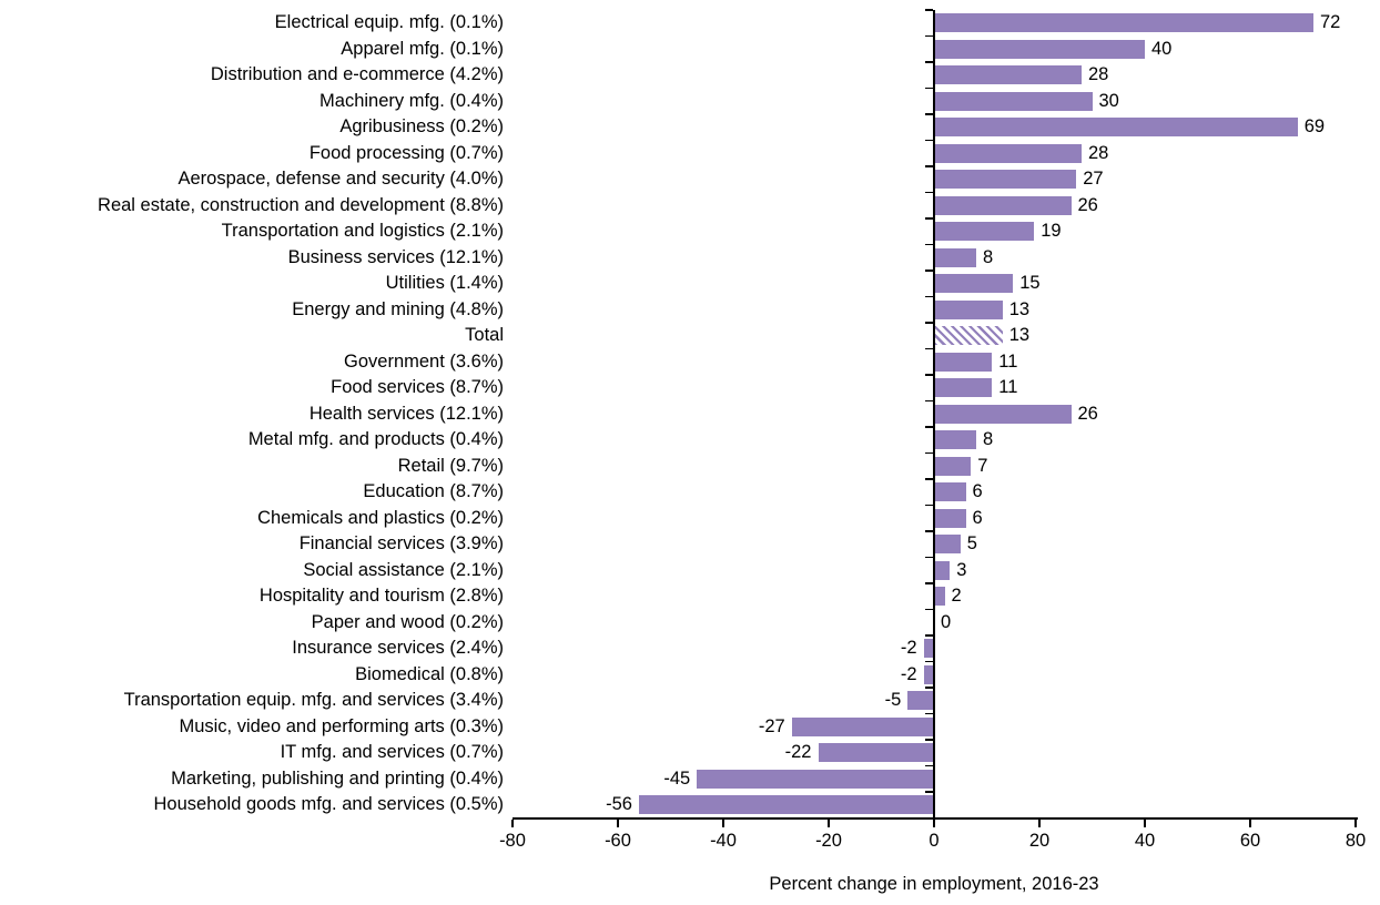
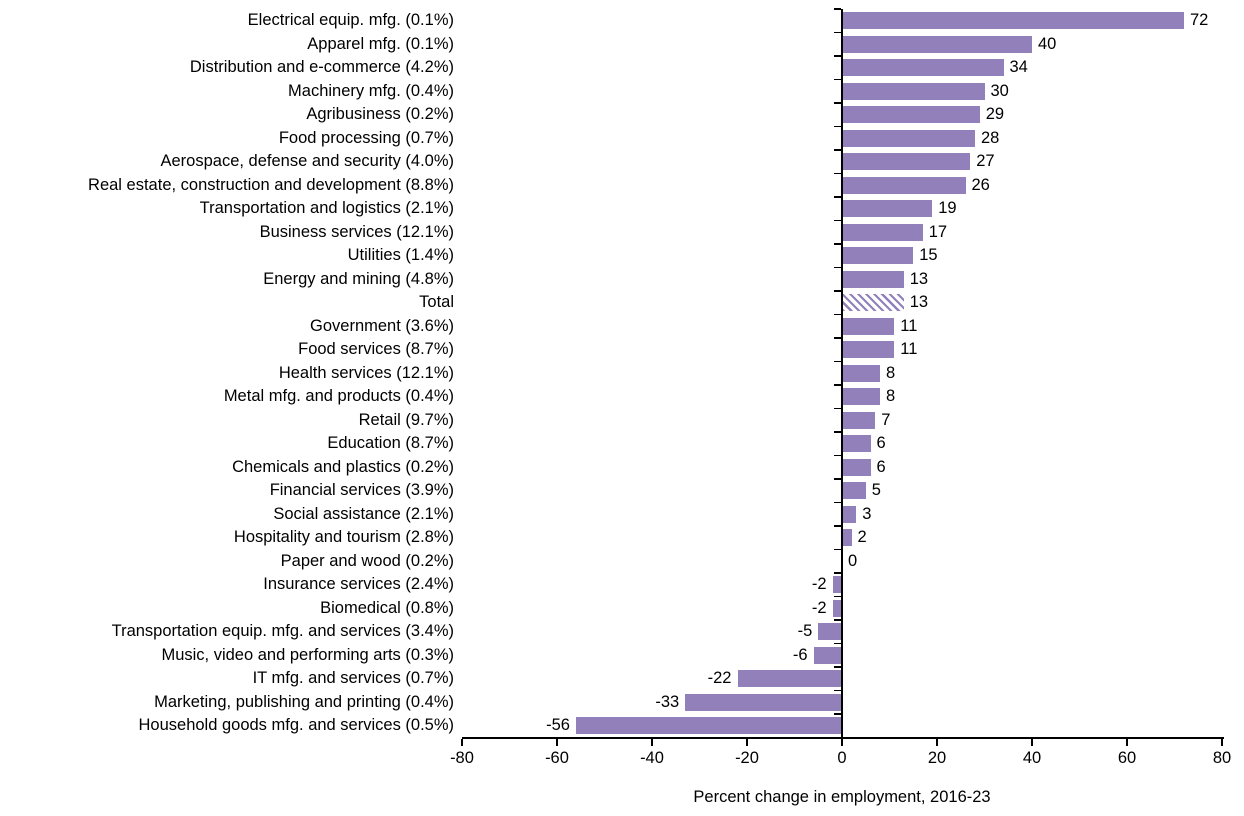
Distribution and e-commerce (4.2%): 28 -> 34
Agribusiness (0.2%): 69 -> 29
Business services (12.1%): 8 -> 17
Health services (12.1%): 26 -> 8
Music, video and performing arts (0.3%): -27 -> -6
Marketing, publishing and printing (0.4%): -45 -> -33
